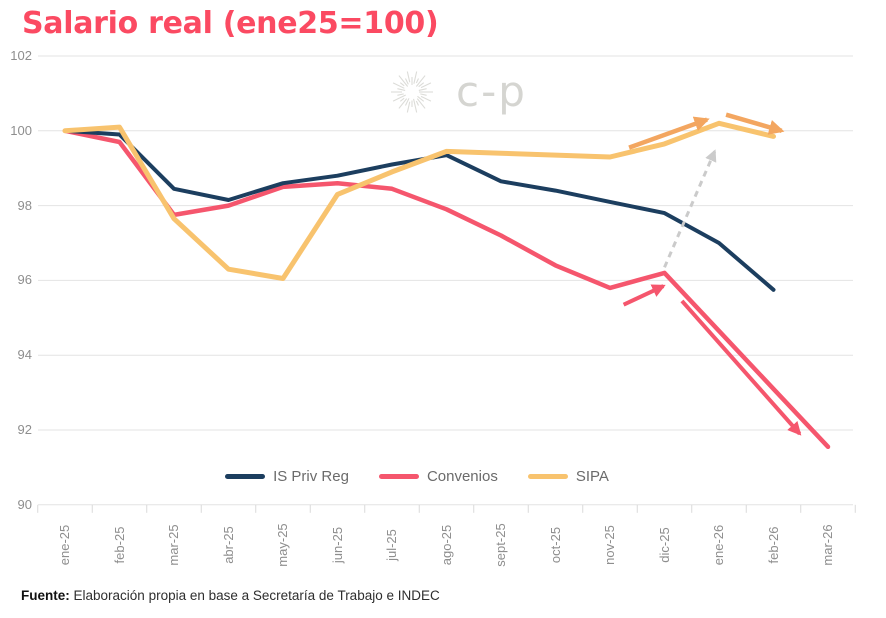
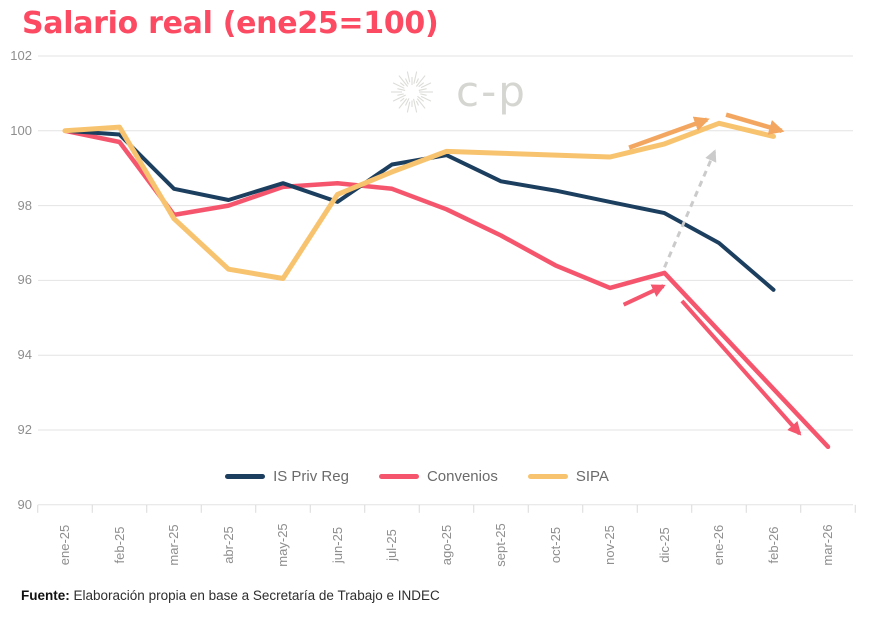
IS Priv Reg/jun-25: 98.8 -> 98.1
